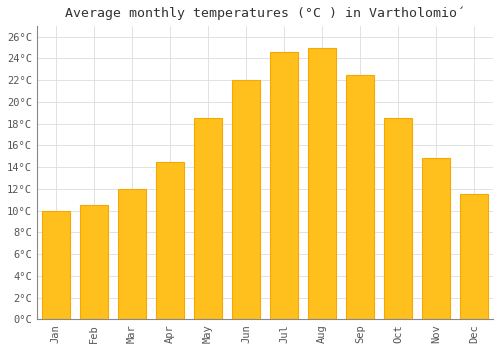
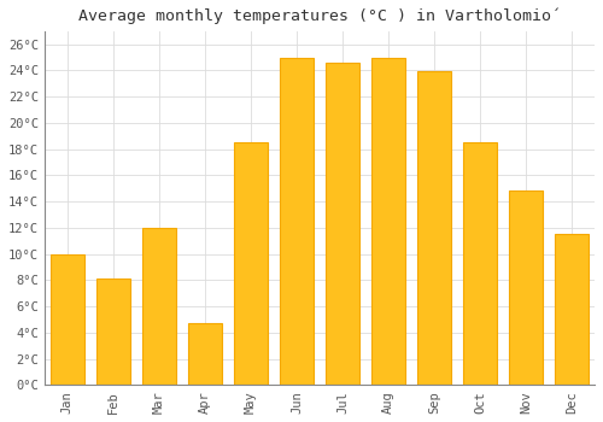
Feb: 10.5°C -> 8.1°C
Apr: 14.5°C -> 4.7°C
Jun: 22.0°C -> 25.0°C
Sep: 22.5°C -> 23.9°C
